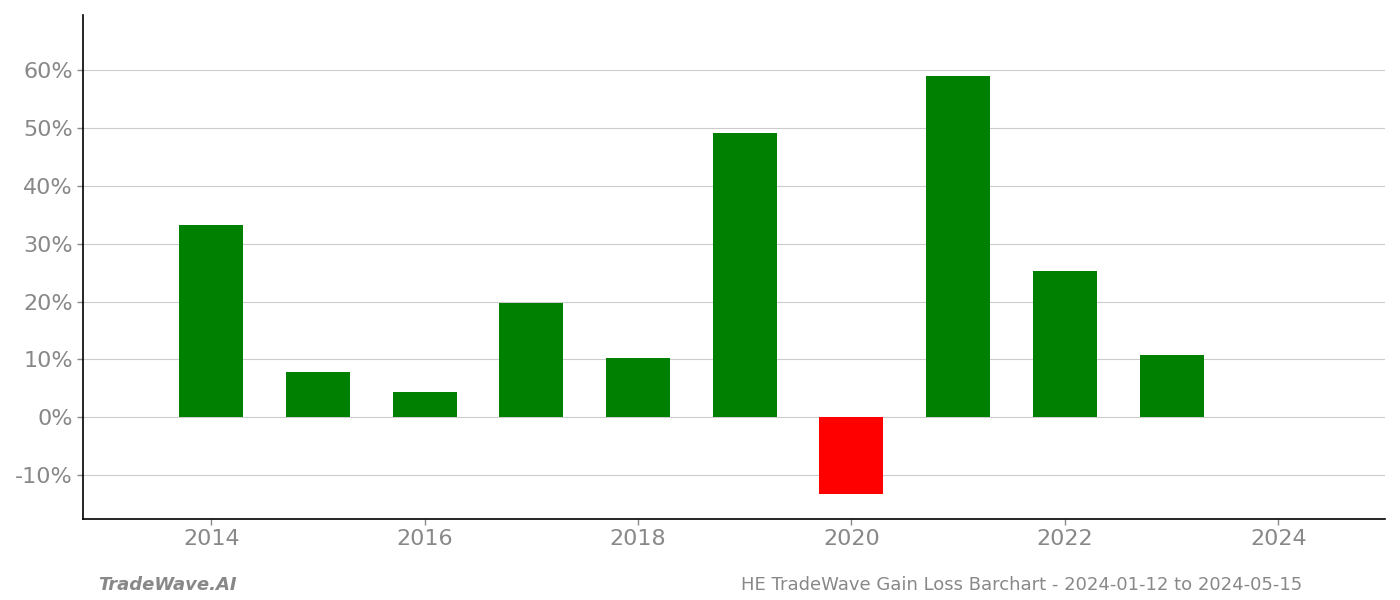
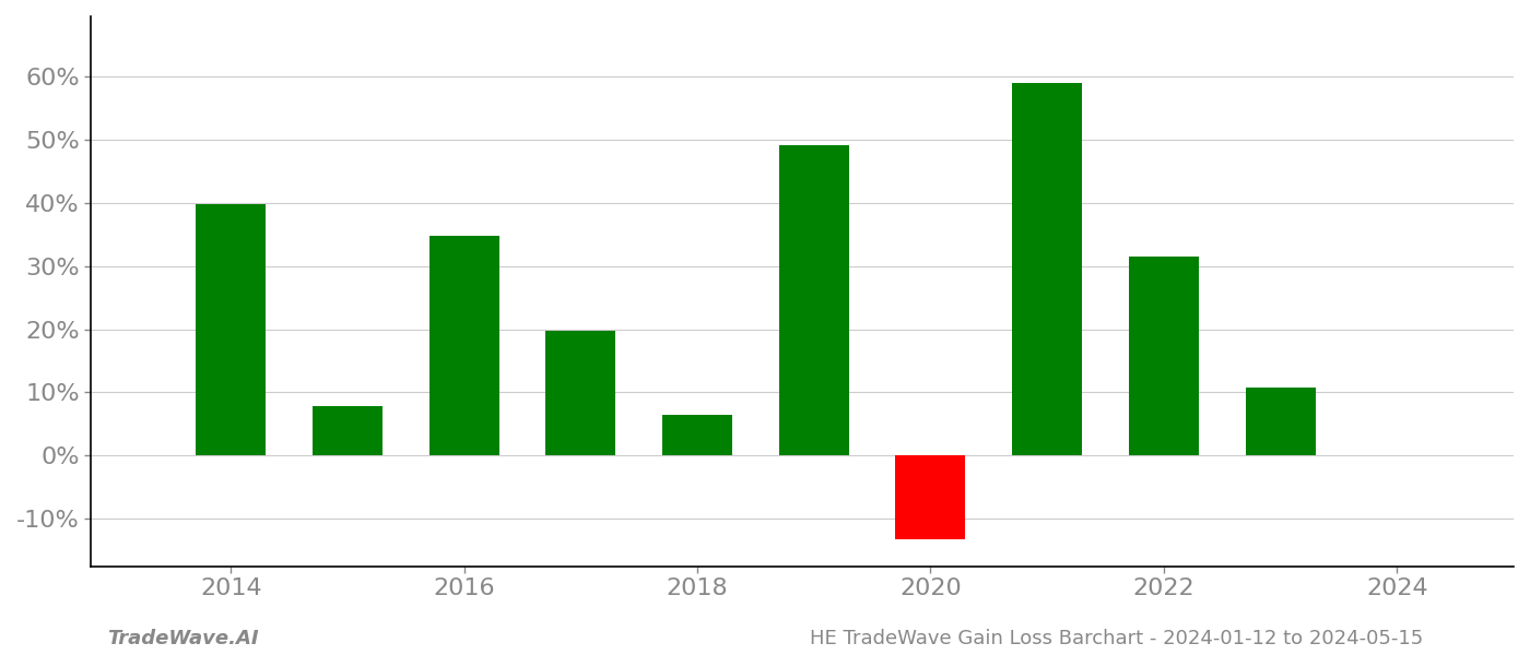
2014: 33.2% -> 39.7%
2016: 4.4% -> 34.7%
2018: 10.2% -> 6.5%
2022: 25.2% -> 31.5%
